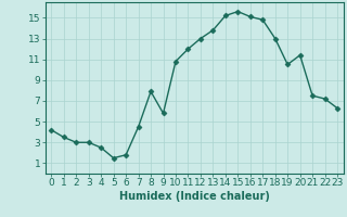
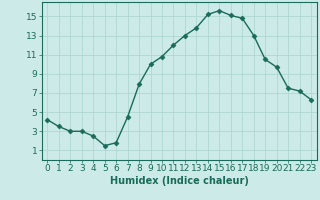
9: 5.8 -> 10.0
20: 11.4 -> 9.7
